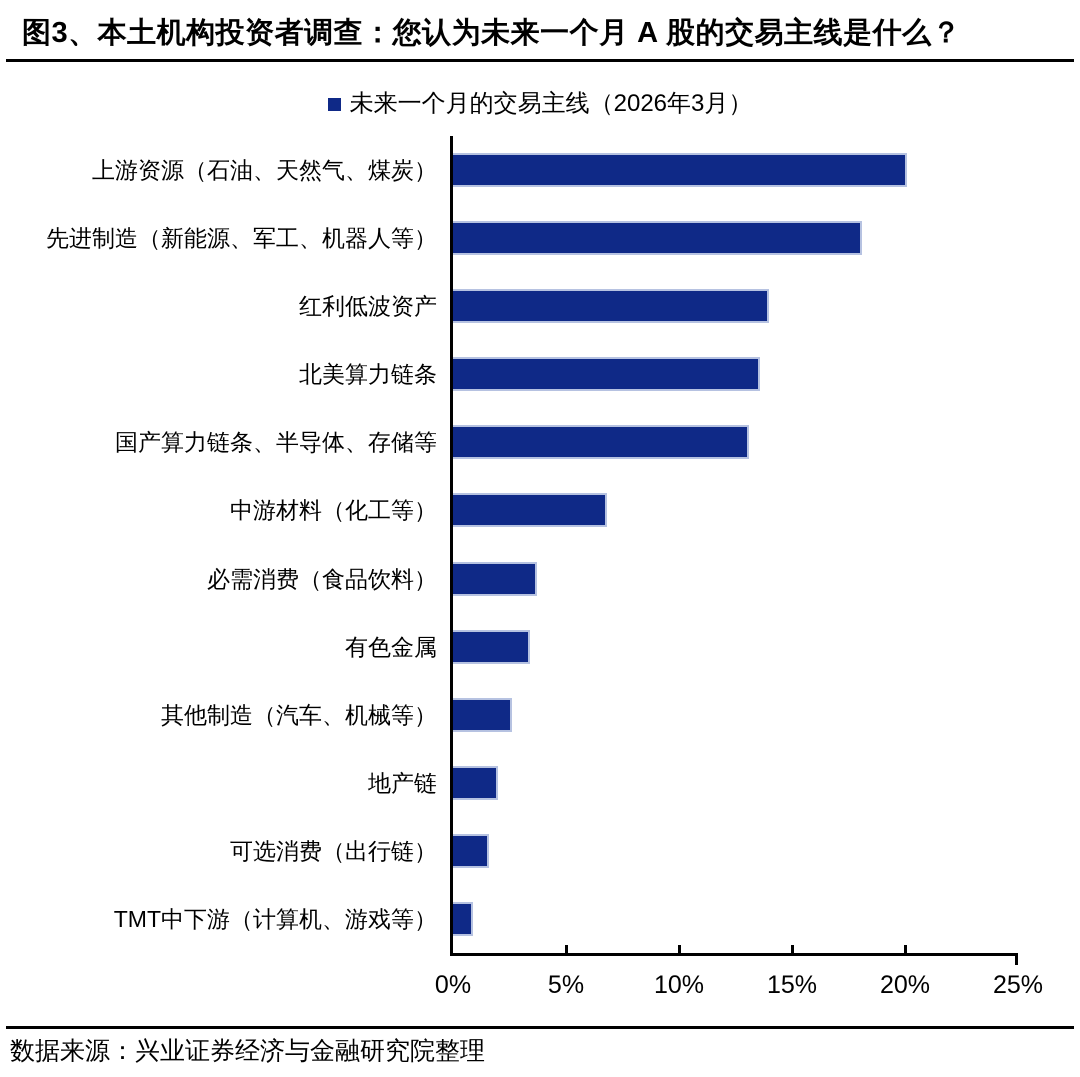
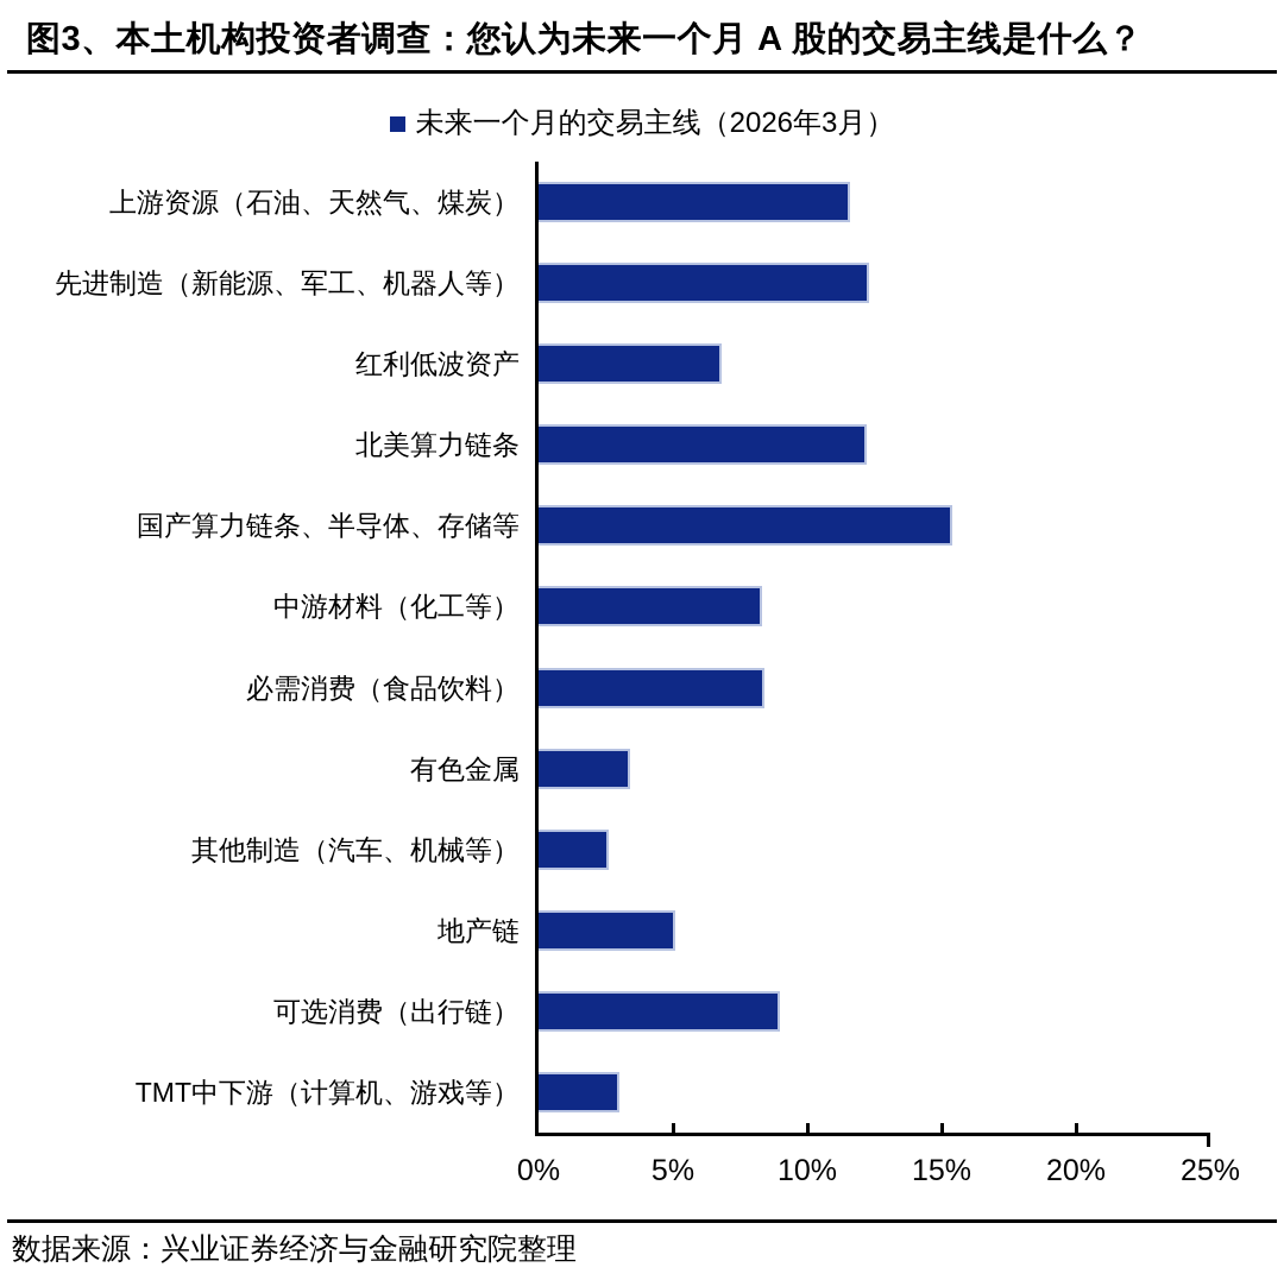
上游资源（石油、天然气、煤炭）: 20.1% -> 11.6%
先进制造（新能源、军工、机器人等）: 18.1% -> 12.3%
红利低波资产: 14.0% -> 6.8%
北美算力链条: 13.6% -> 12.2%
国产算力链条、半导体、存储等: 13.1% -> 15.4%
中游材料（化工等）: 6.8% -> 8.3%
必需消费（食品饮料）: 3.7% -> 8.4%
地产链: 2.0% -> 5.1%
可选消费（出行链）: 1.6% -> 9.0%
TMT中下游（计算机、游戏等）: 0.9% -> 3.0%
